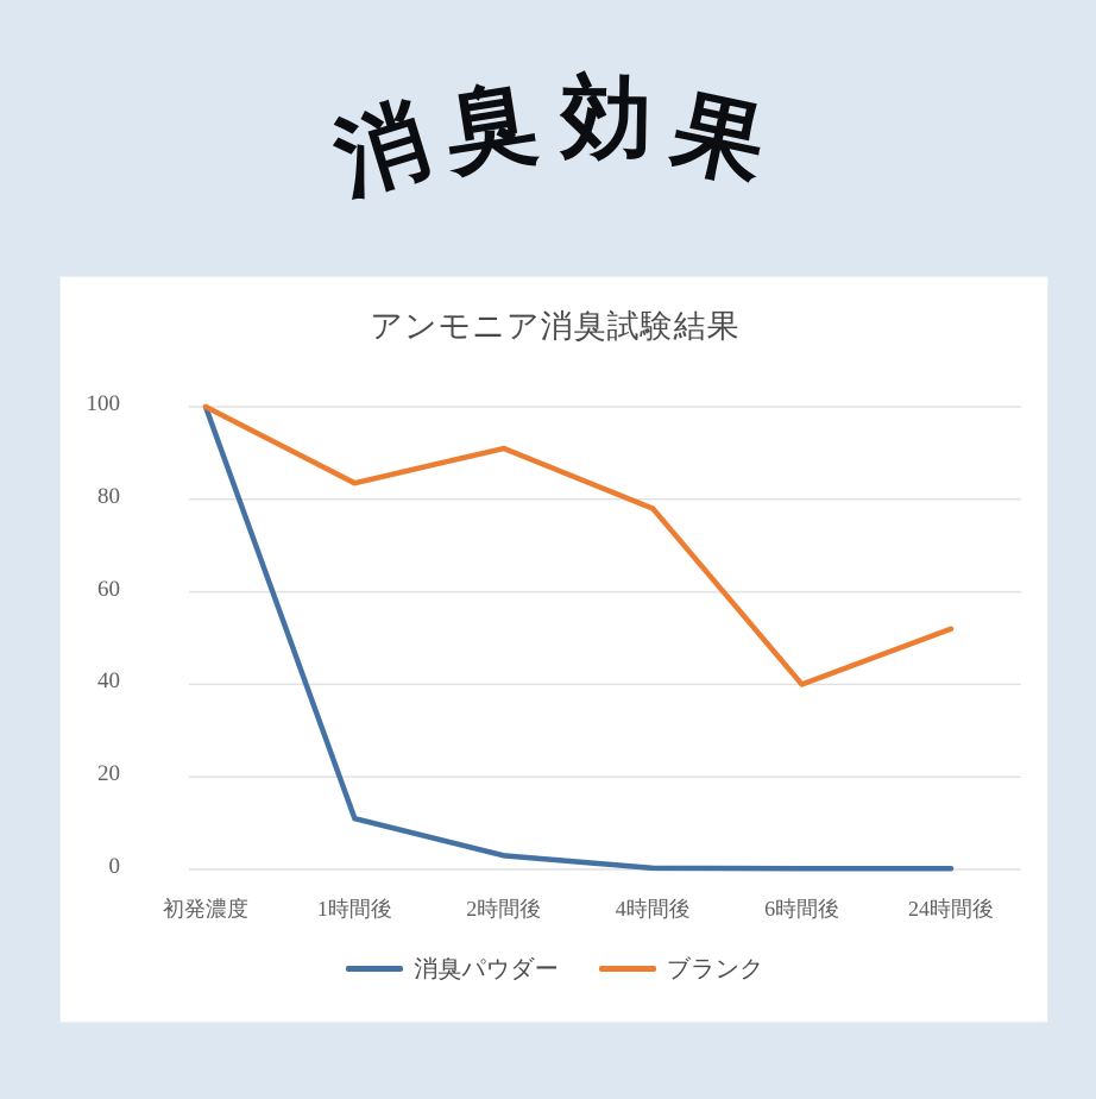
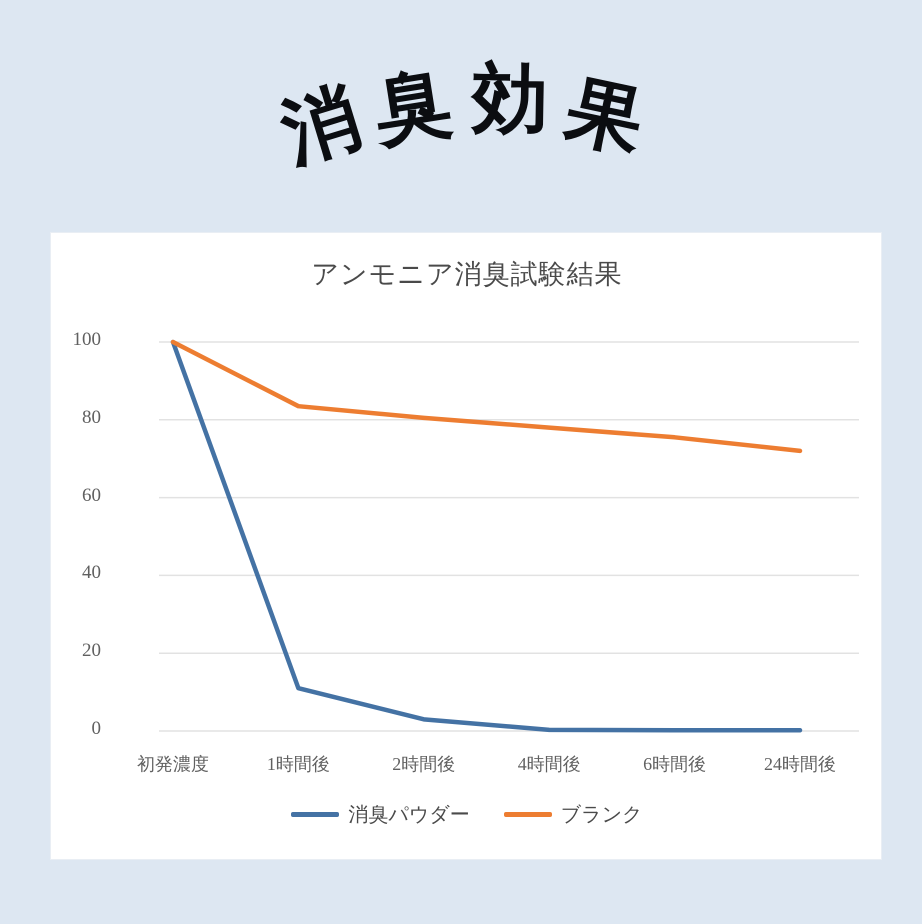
ブランク/2時間後: 91 -> 80
ブランク/6時間後: 40 -> 76
ブランク/24時間後: 52 -> 72
